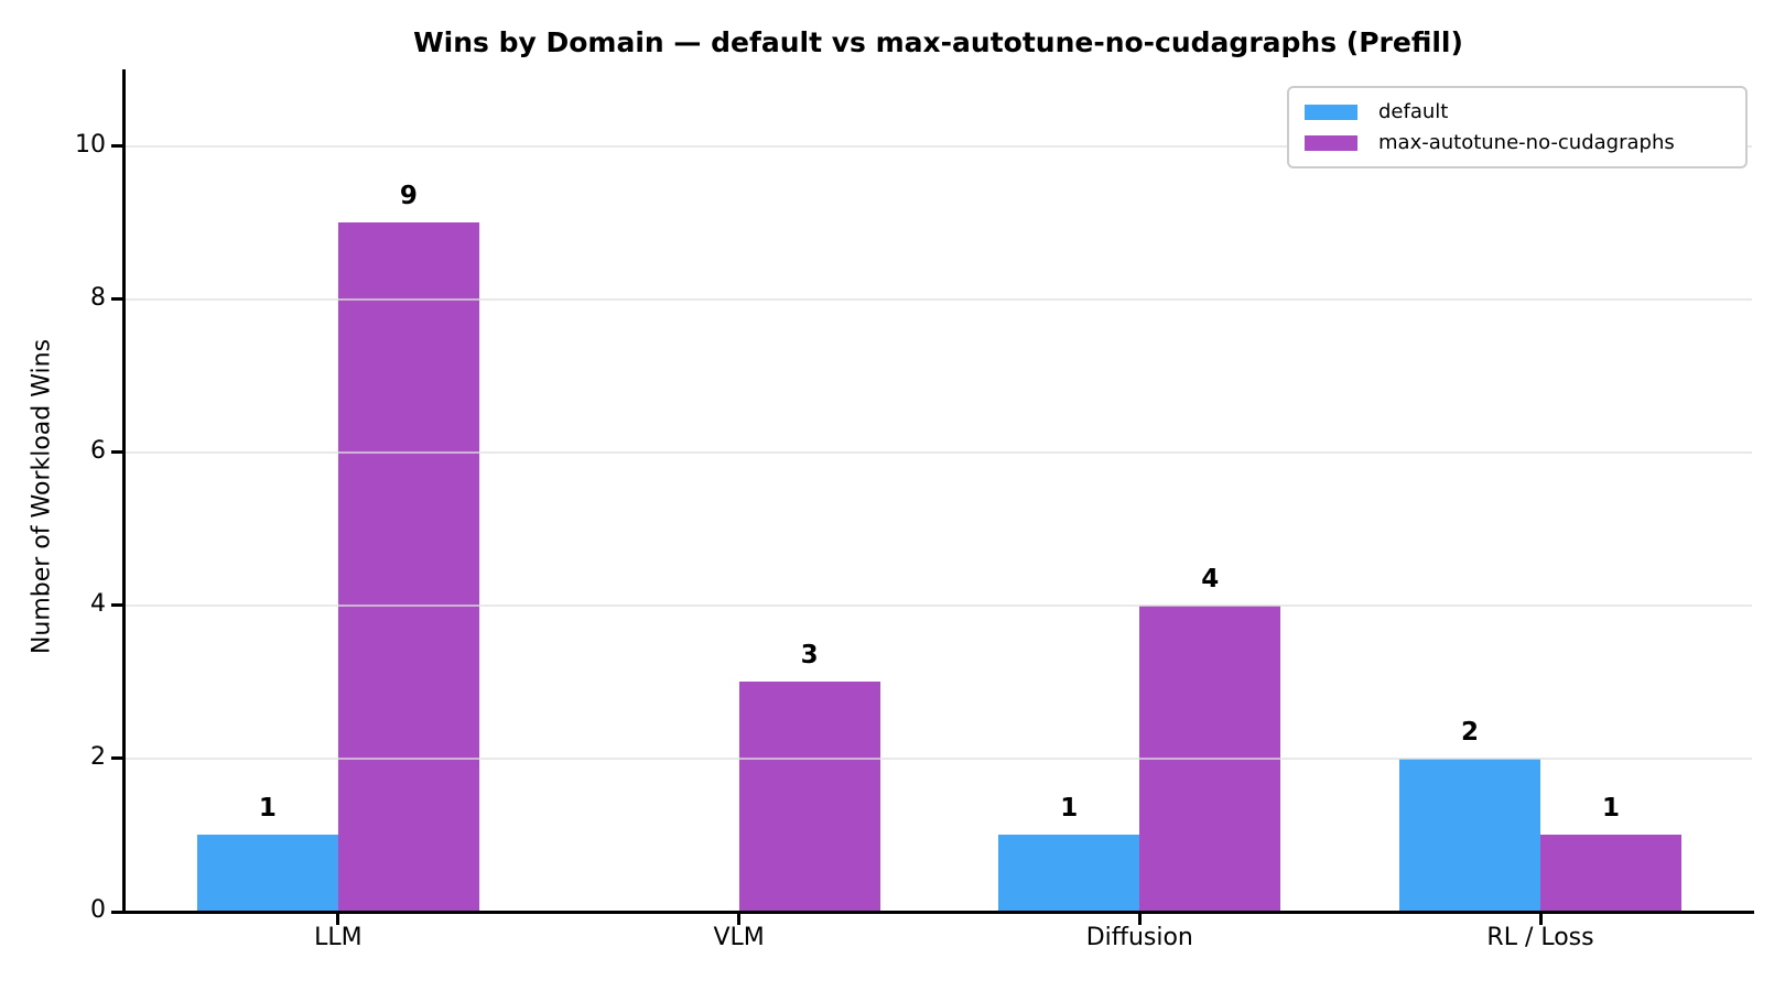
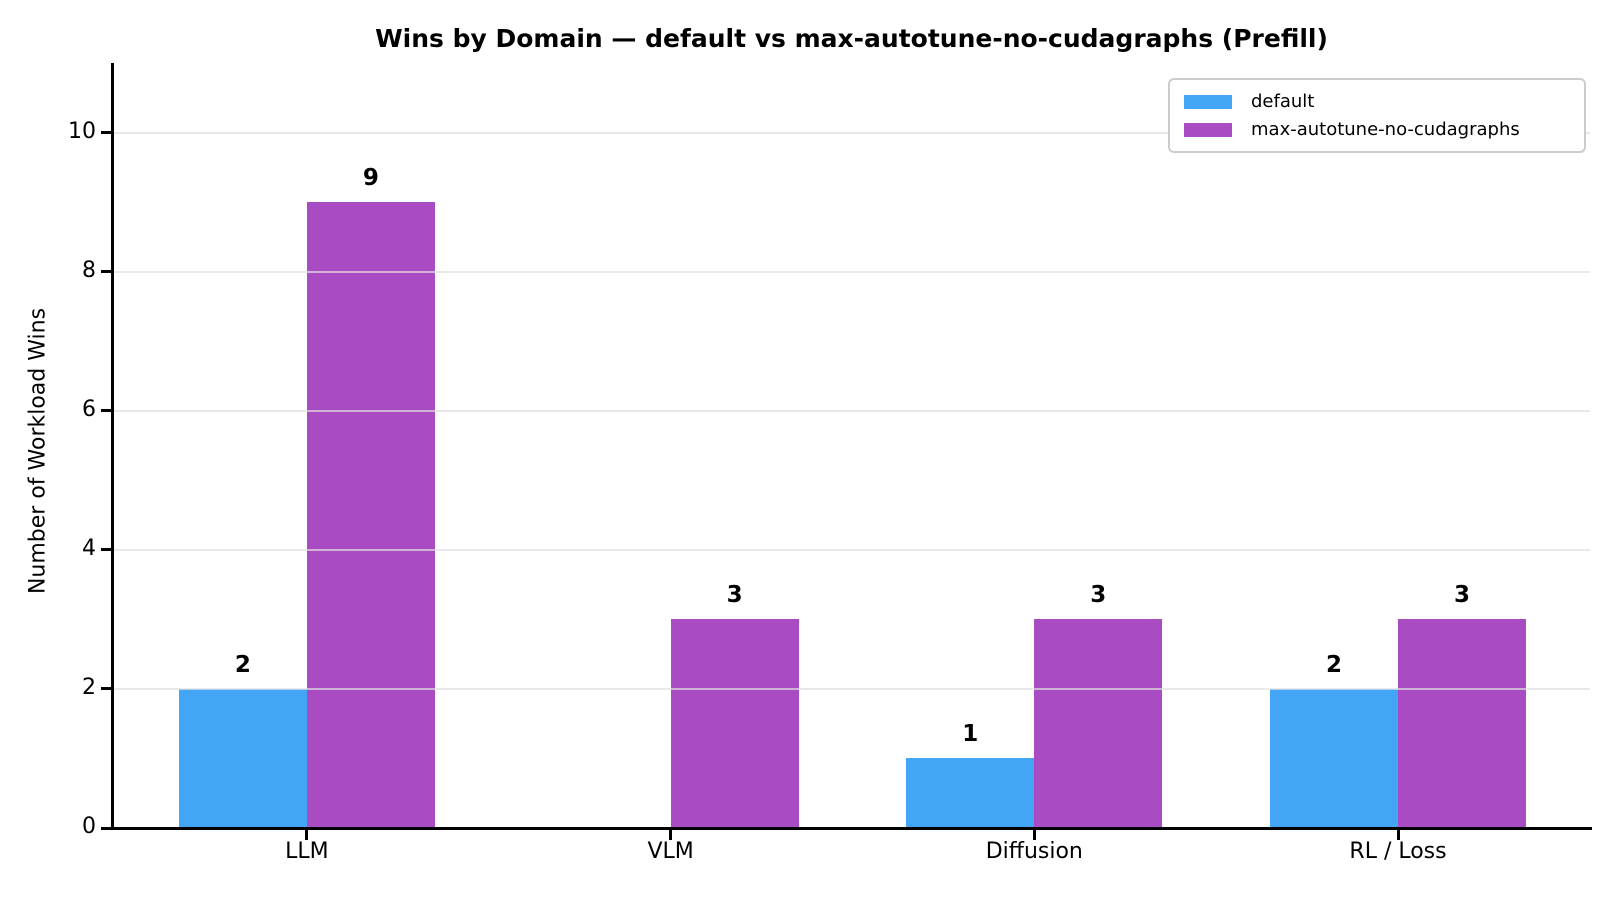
default/LLM: 1 -> 2
max-autotune-no-cudagraphs/Diffusion: 4 -> 3
max-autotune-no-cudagraphs/RL / Loss: 1 -> 3
